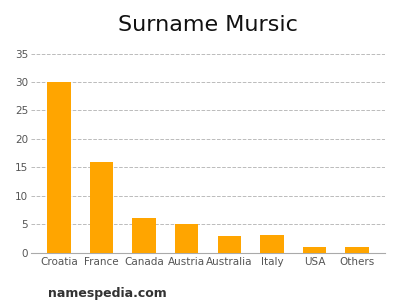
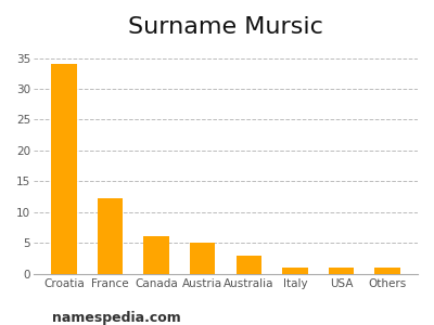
Croatia: 30.0 -> 34.0
France: 16.0 -> 12.3
Italy: 3.2 -> 1.0
